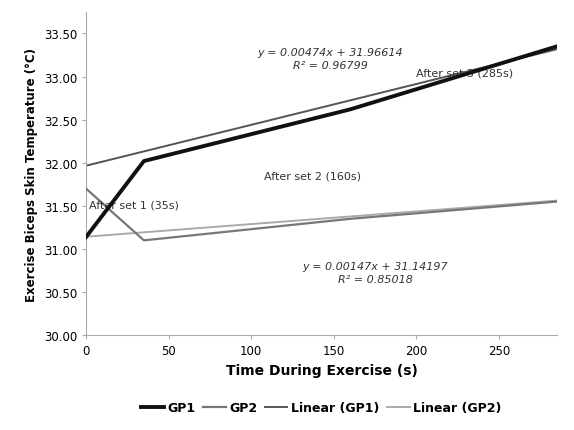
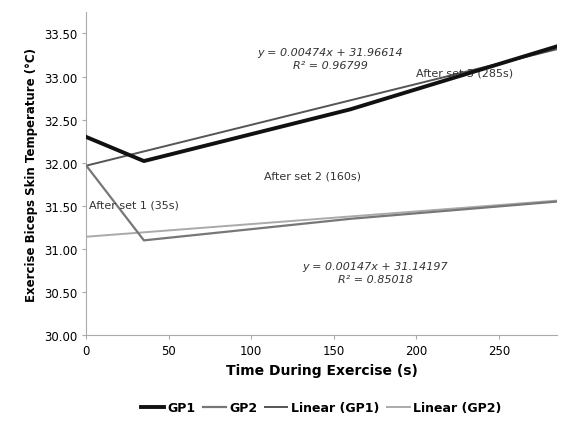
GP1/0: 31.14 -> 32.30
GP2/0: 31.70 -> 31.97
